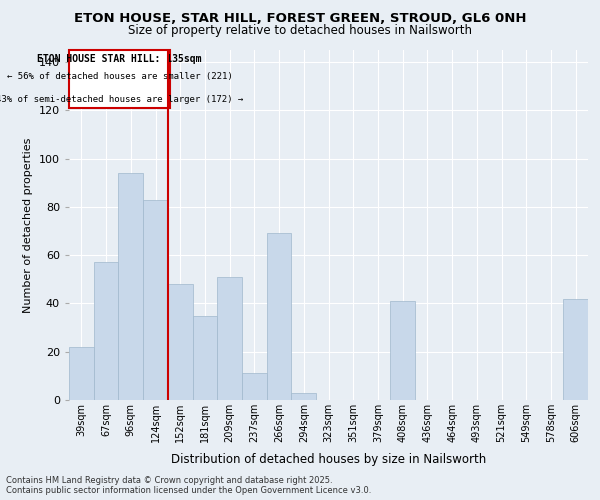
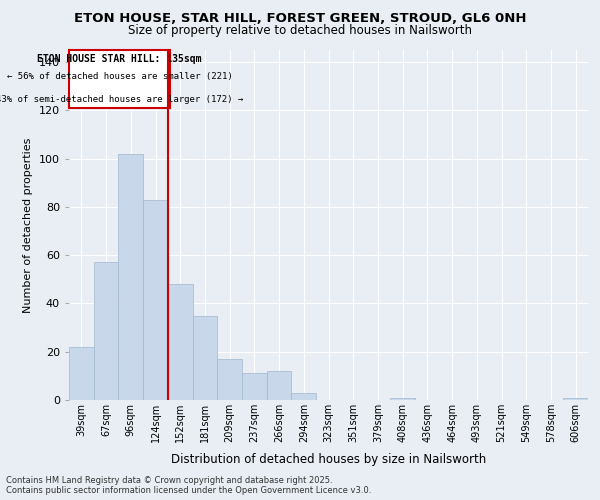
96sqm: 94 -> 102
209sqm: 51 -> 17
266sqm: 69 -> 12
408sqm: 41 -> 1
606sqm: 42 -> 1
